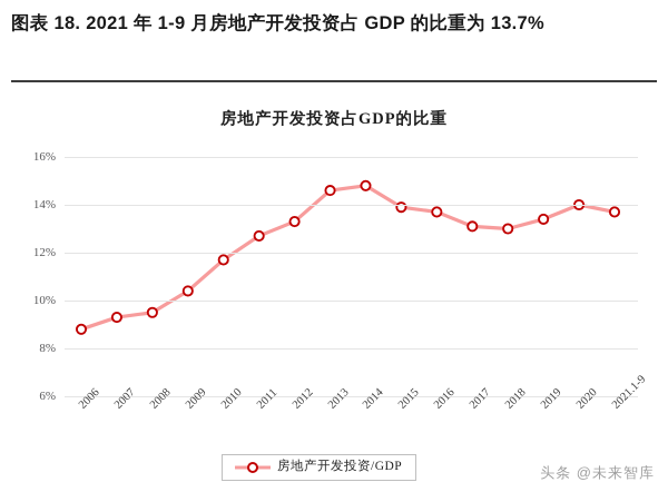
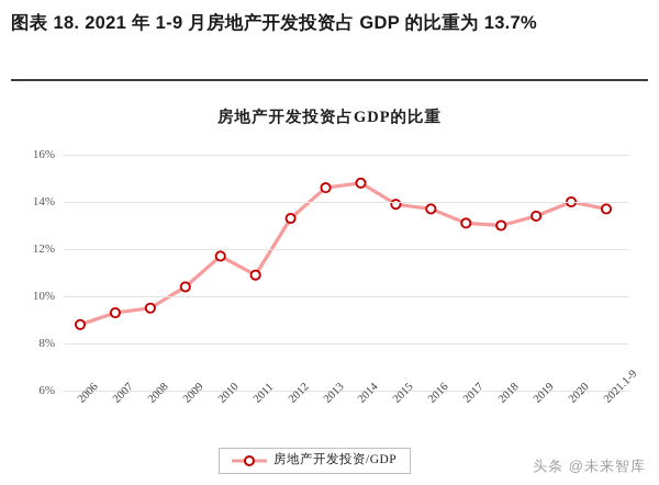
2011: 12.7% -> 10.9%
